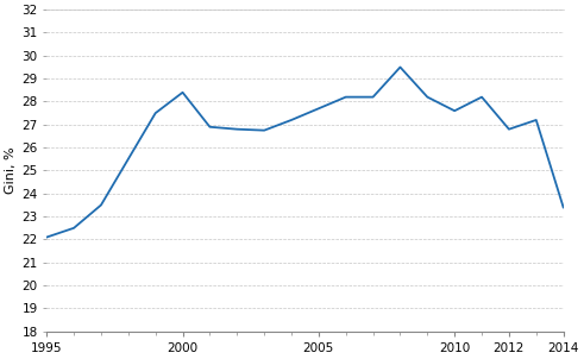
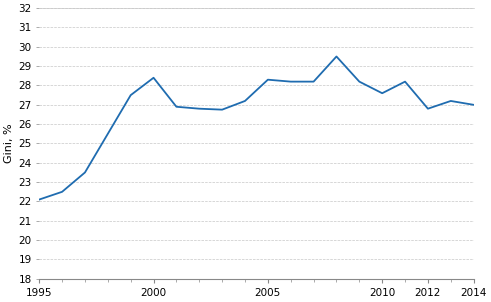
2005: 27.7 -> 28.3
2014: 23.4 -> 27.0
